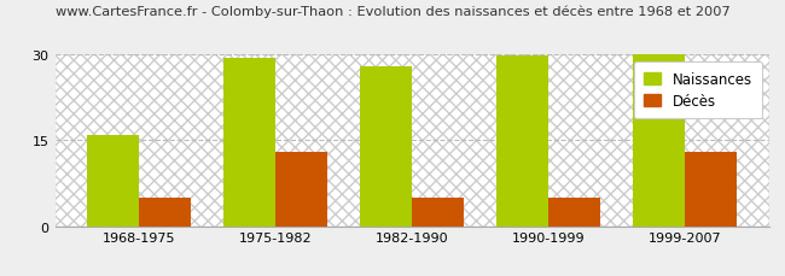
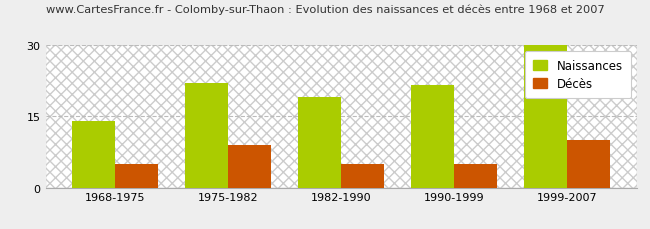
Naissances/1968-1975: 16.0 -> 14.0
Naissances/1975-1982: 29.3 -> 22.0
Décès/1975-1982: 13 -> 9
Naissances/1982-1990: 28.0 -> 19.0
Naissances/1990-1999: 29.7 -> 21.5
Décès/1999-2007: 13 -> 10
